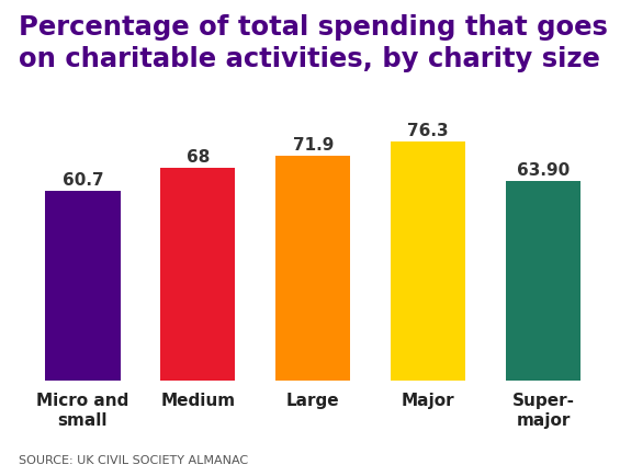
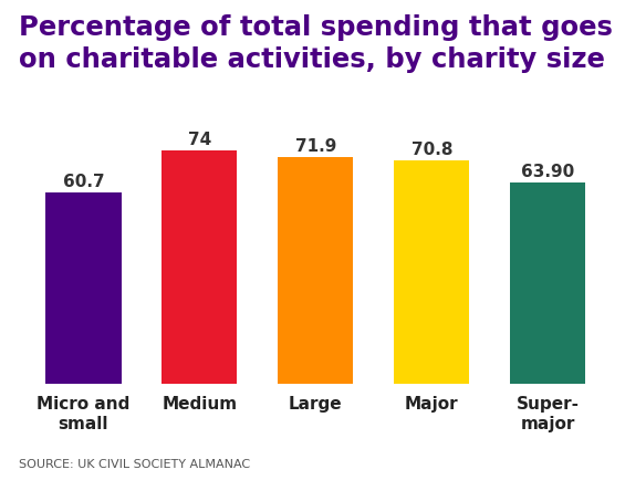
Medium: 68 -> 74
Major: 76.3 -> 70.8
